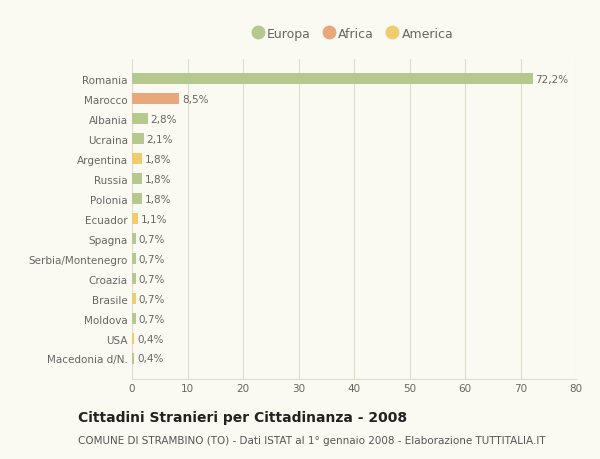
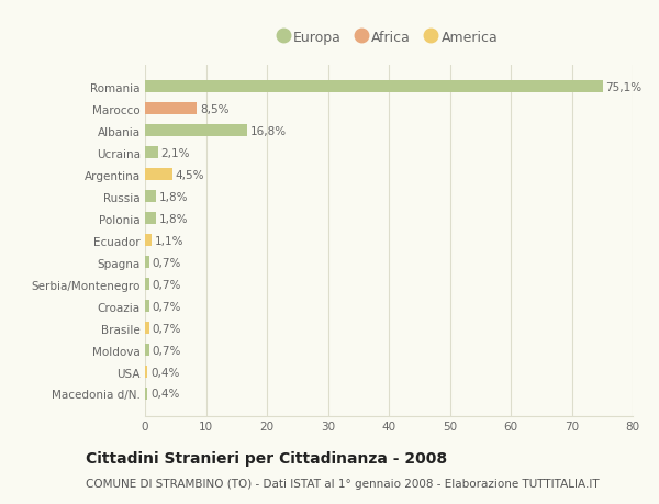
Romania: 72,2% -> 75,1%
Albania: 2,8% -> 16,8%
Argentina: 1,8% -> 4,5%
